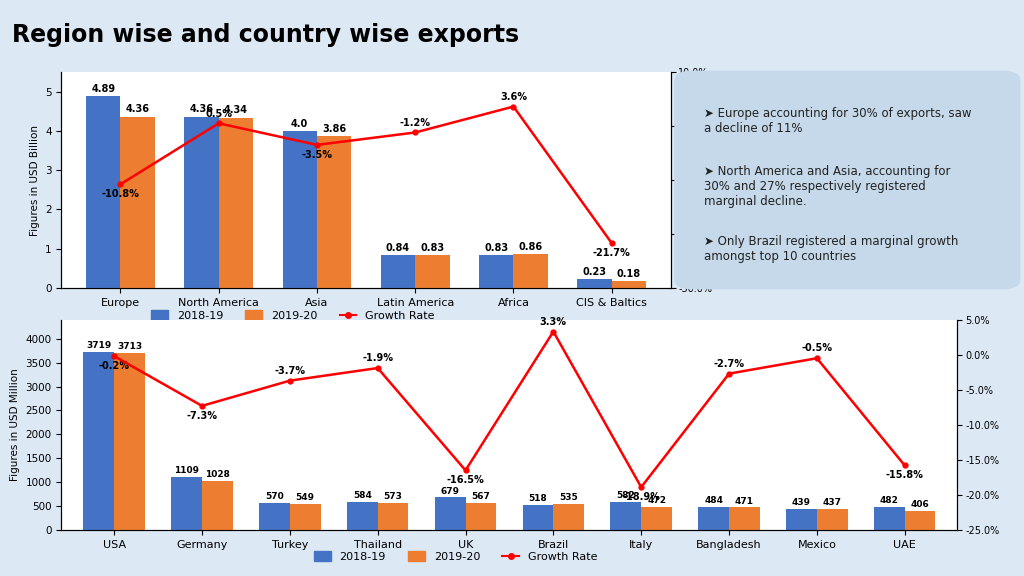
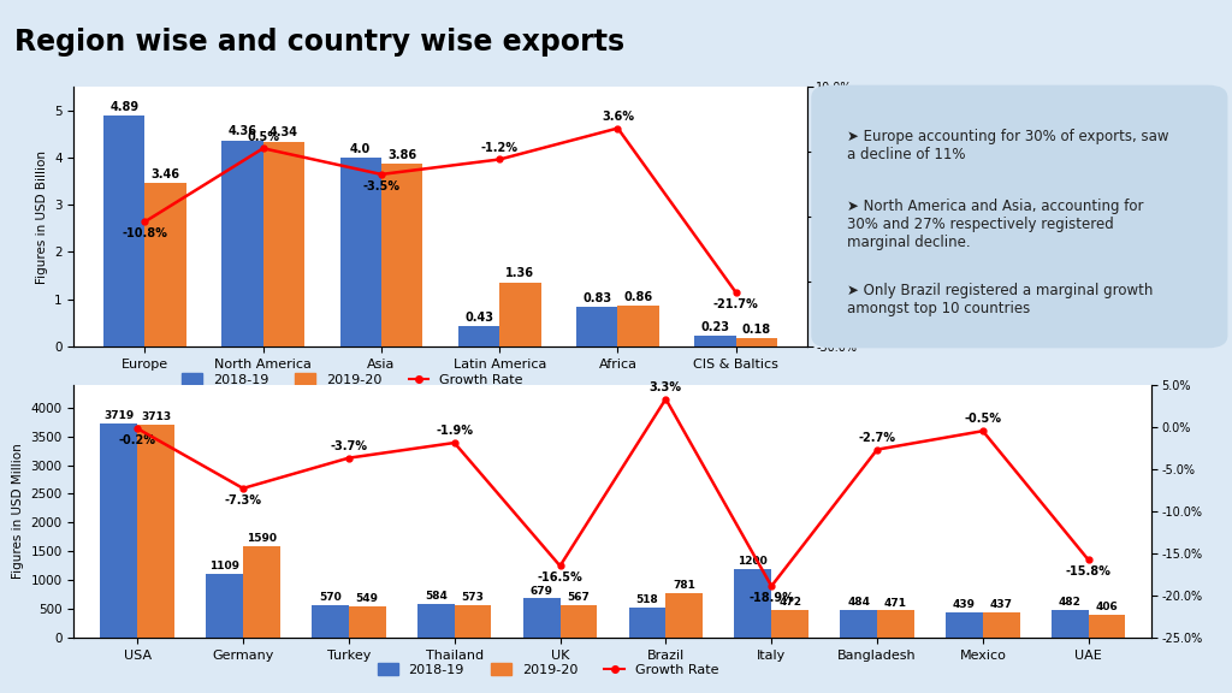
2019-20/Europe: 4.36 -> 3.46
2018-19/Latin America: 0.84 -> 0.43
2019-20/Latin America: 0.83 -> 1.36
2019-20/Germany: 1028 -> 1590
2019-20/Brazil: 535 -> 781
2018-19/Italy: 580 -> 1200
